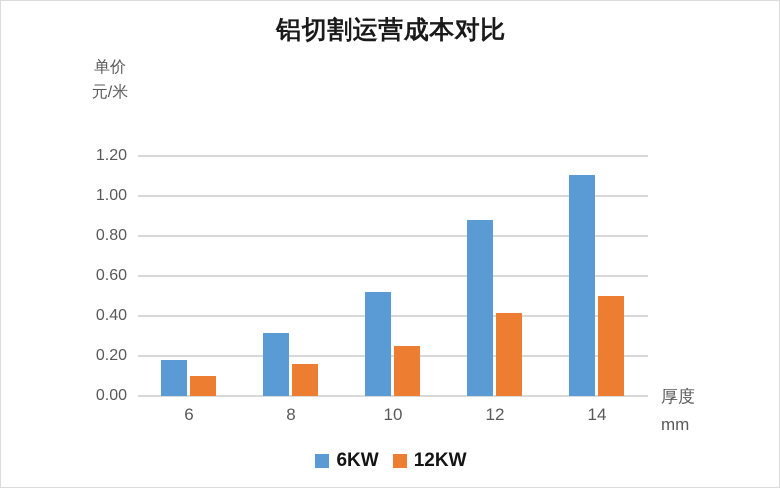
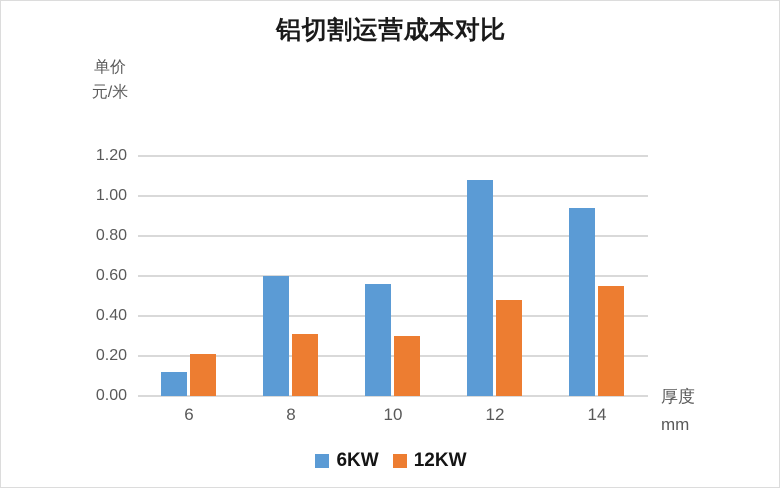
6KW/6: 0.18 -> 0.12
12KW/6: 0.10 -> 0.21
6KW/8: 0.32 -> 0.60
12KW/8: 0.16 -> 0.31
6KW/10: 0.52 -> 0.56
12KW/10: 0.25 -> 0.30
6KW/12: 0.88 -> 1.08
12KW/12: 0.41 -> 0.48
6KW/14: 1.10 -> 0.94
12KW/14: 0.50 -> 0.55
